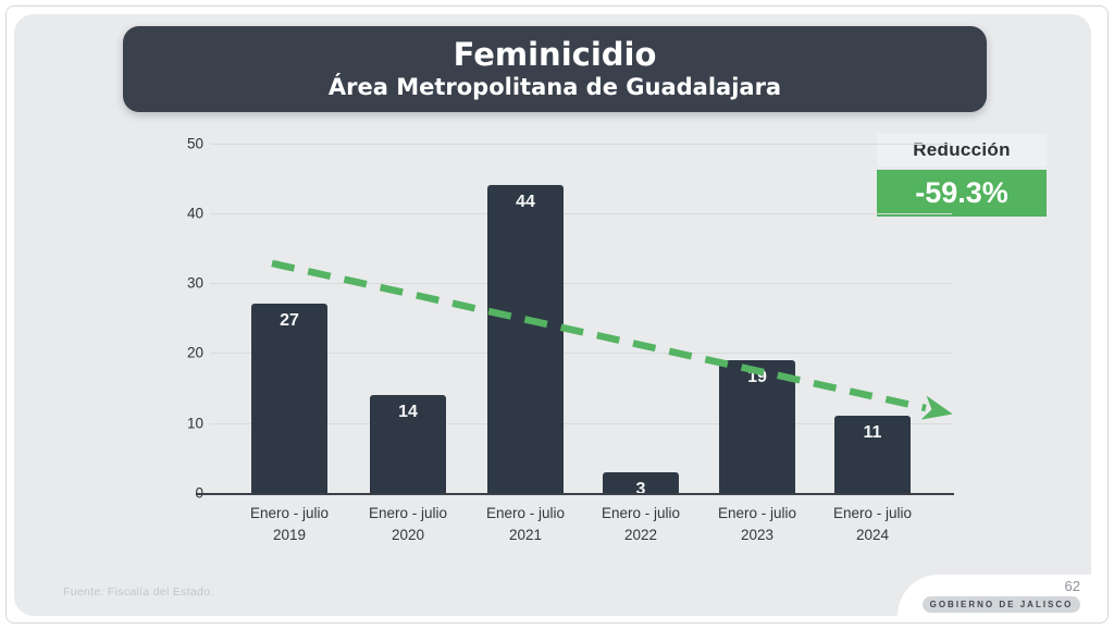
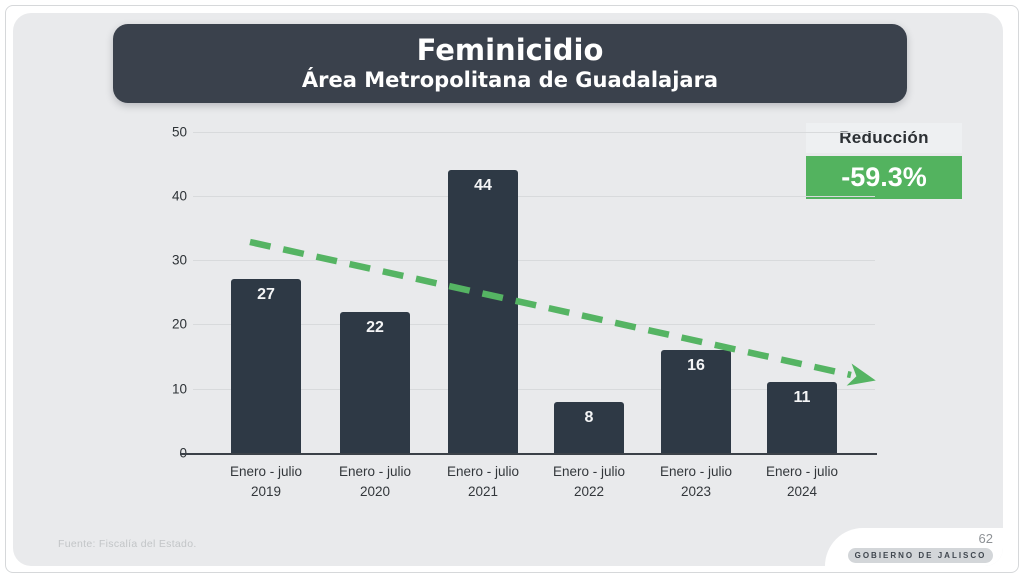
Enero - julio 2020: 14 -> 22
Enero - julio 2022: 3 -> 8
Enero - julio 2023: 19 -> 16
